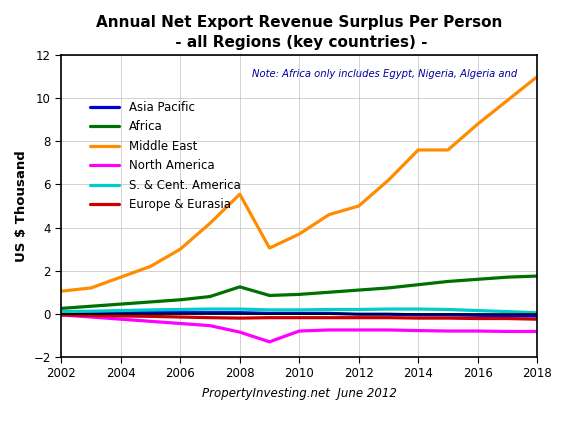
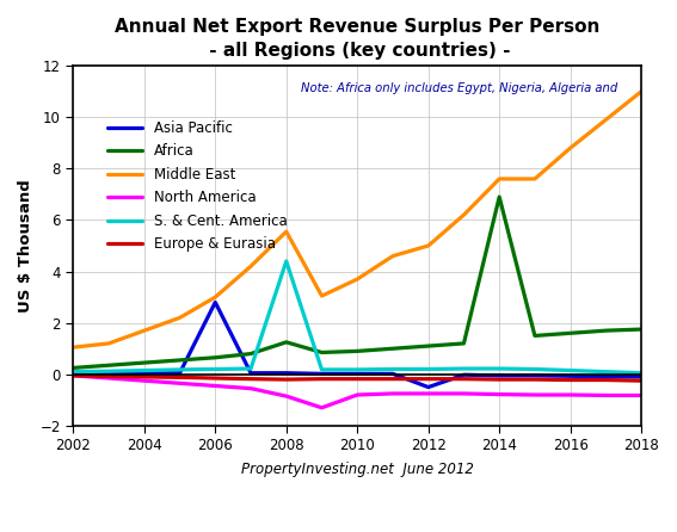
Asia Pacific/2006: 0.05 -> 2.80
S. & Cent. America/2008: 0.22 -> 4.40
Asia Pacific/2012: -0.02 -> -0.50
Africa/2014: 1.35 -> 6.90
